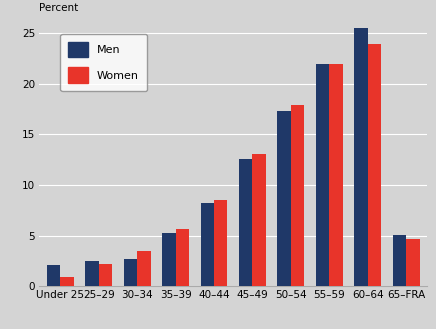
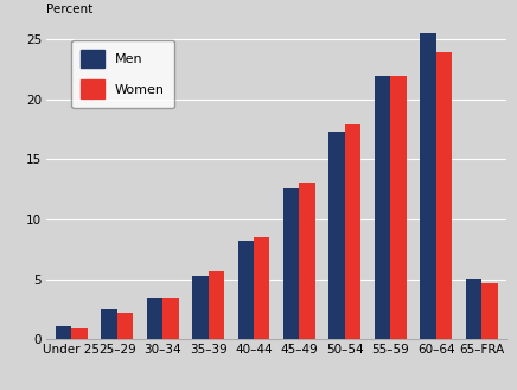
Men/Under 25: 2.1 -> 1.1
Men/30–34: 2.7 -> 3.5
